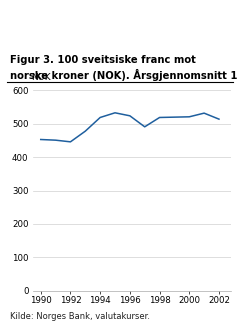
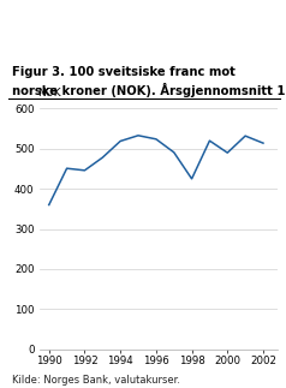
1990: 453 -> 360
1998: 519 -> 425
2000: 521 -> 490
